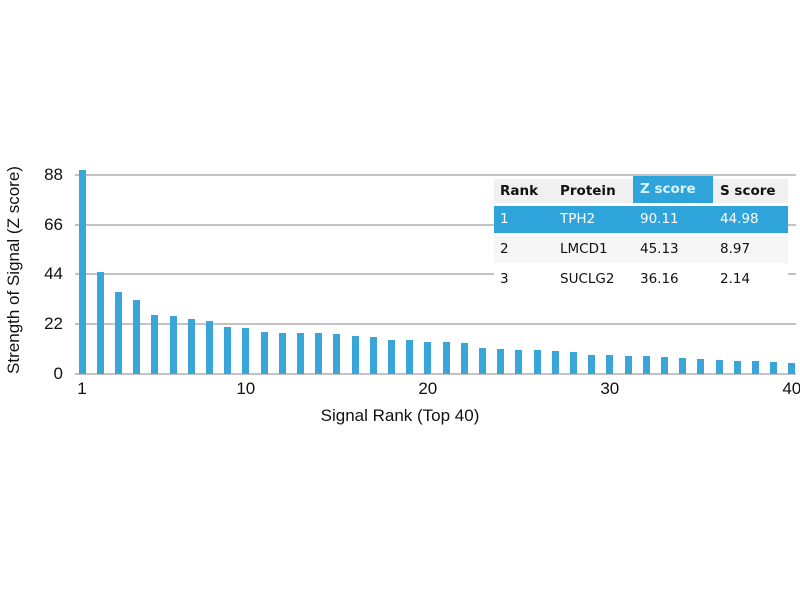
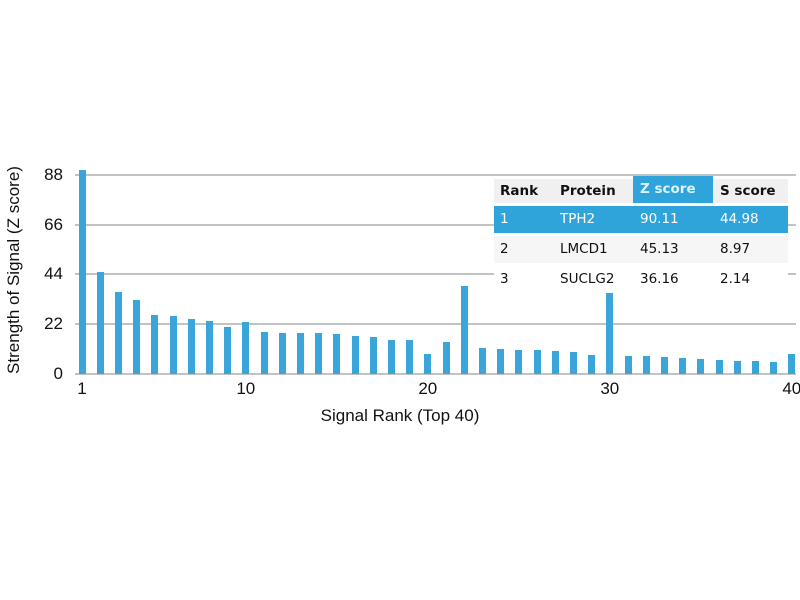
10: 20 -> 23
20: 14 -> 9
22: 14 -> 39
30: 8 -> 42
40: 5 -> 9
